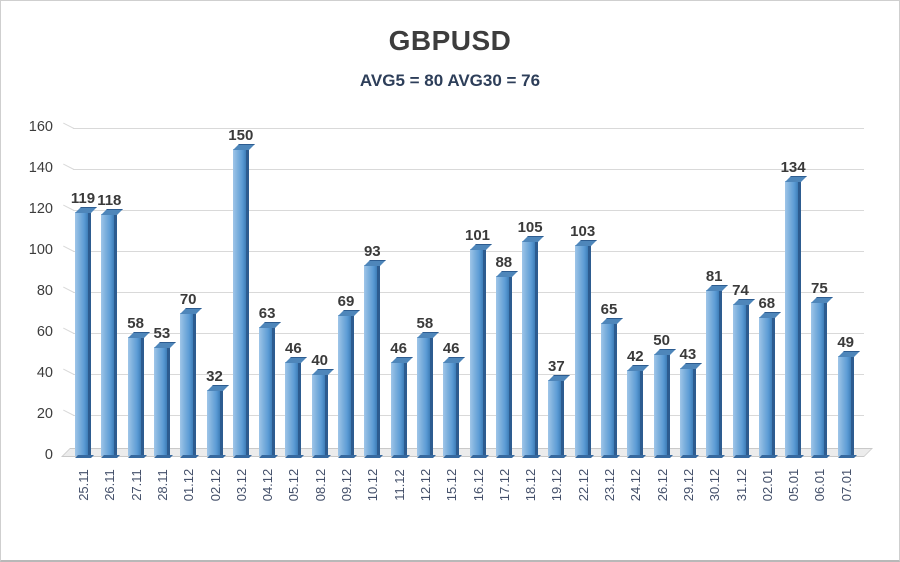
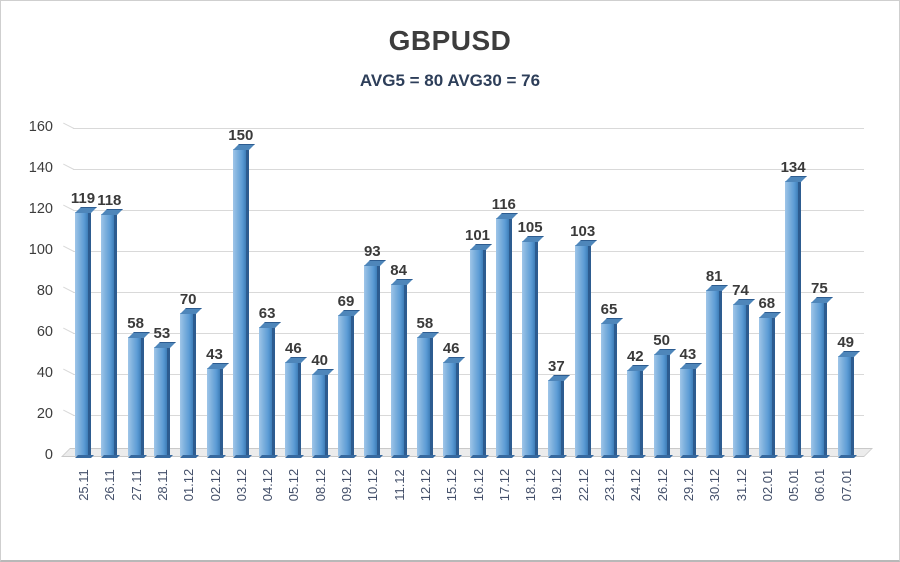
02.12: 32 -> 43
11.12: 46 -> 84
17.12: 88 -> 116
